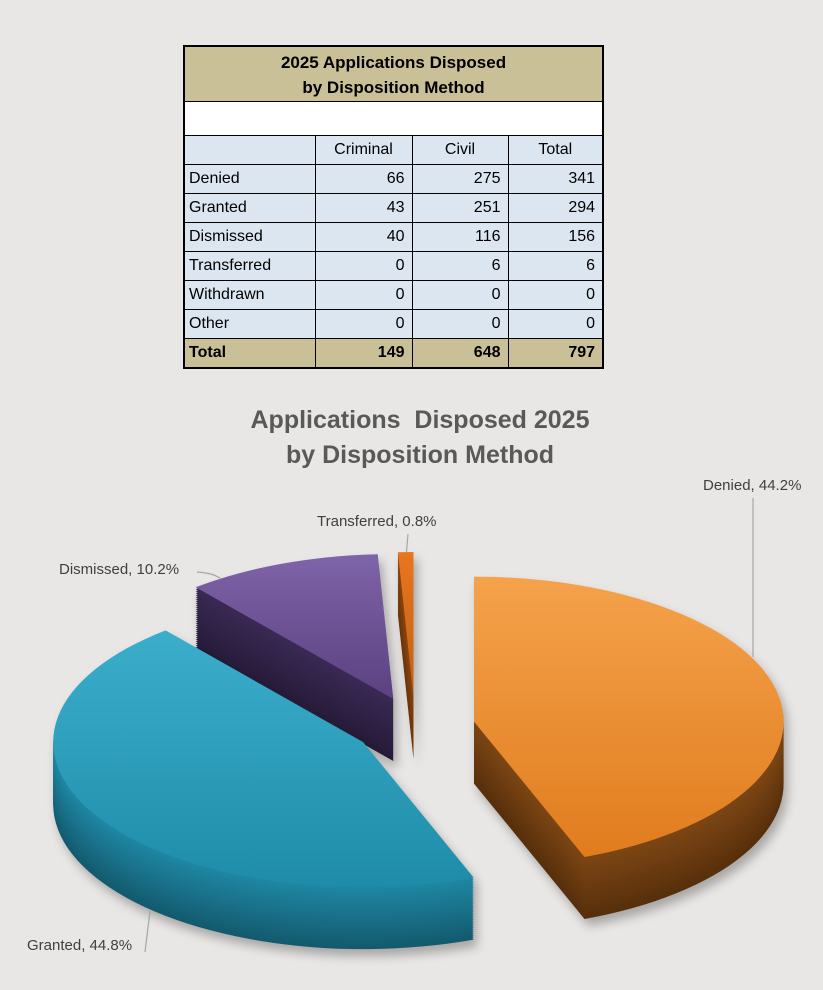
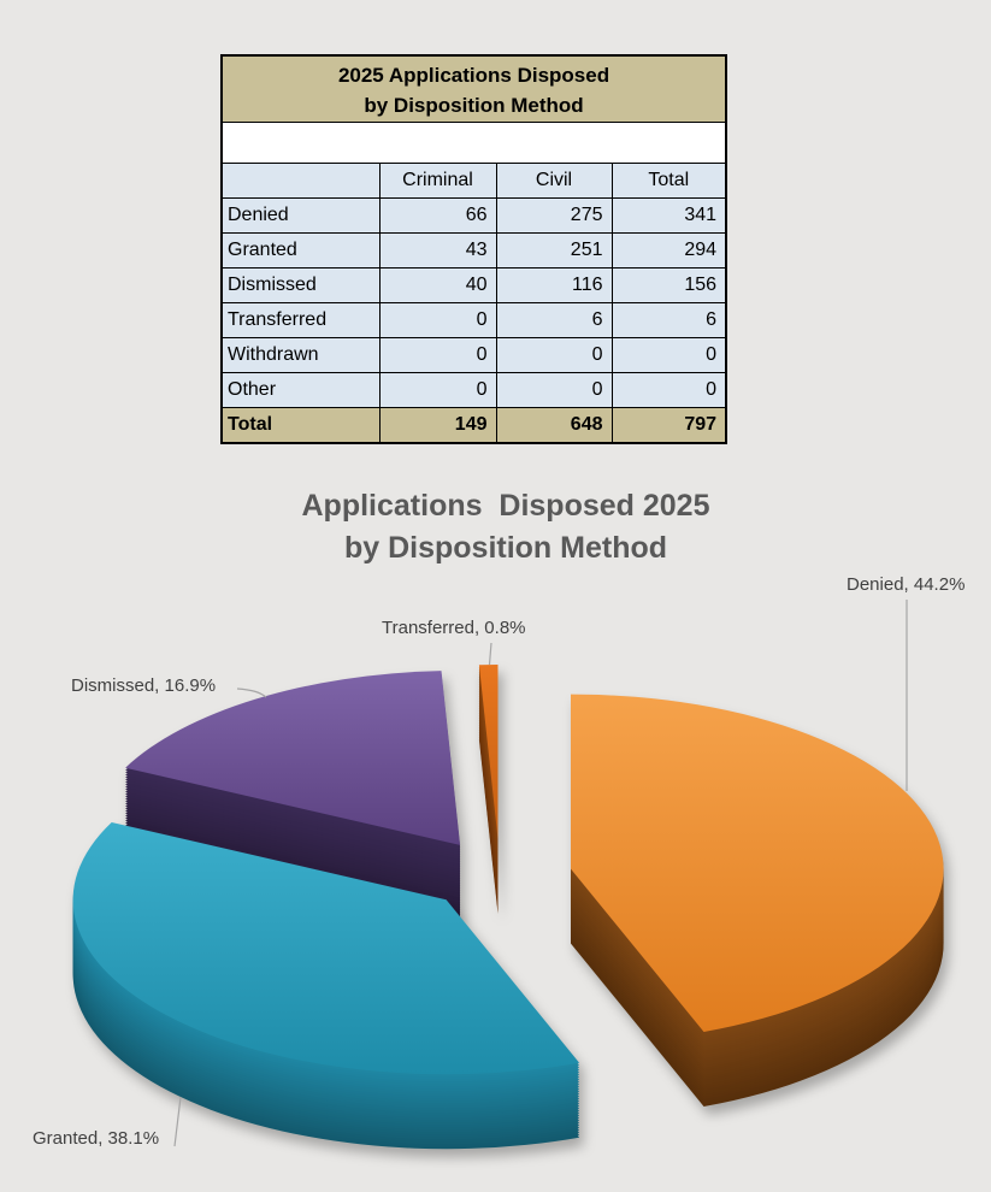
Granted: 44.8% -> 38.1%
Dismissed: 10.2% -> 16.9%
